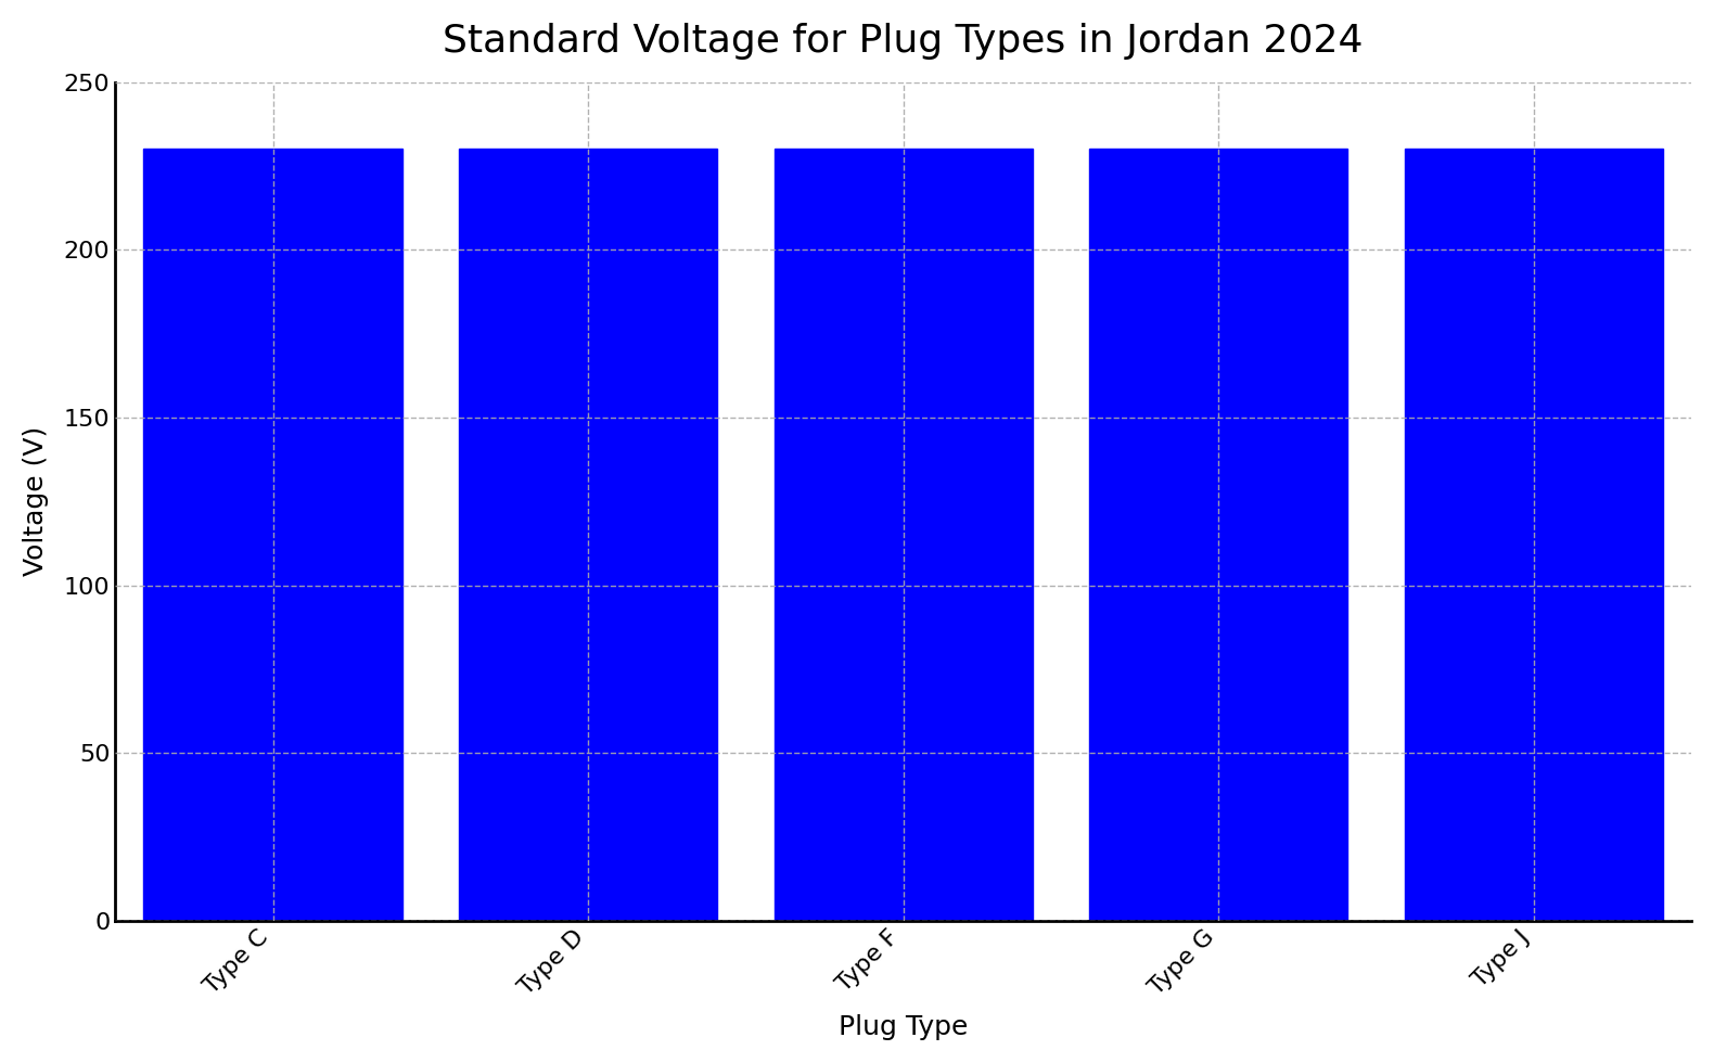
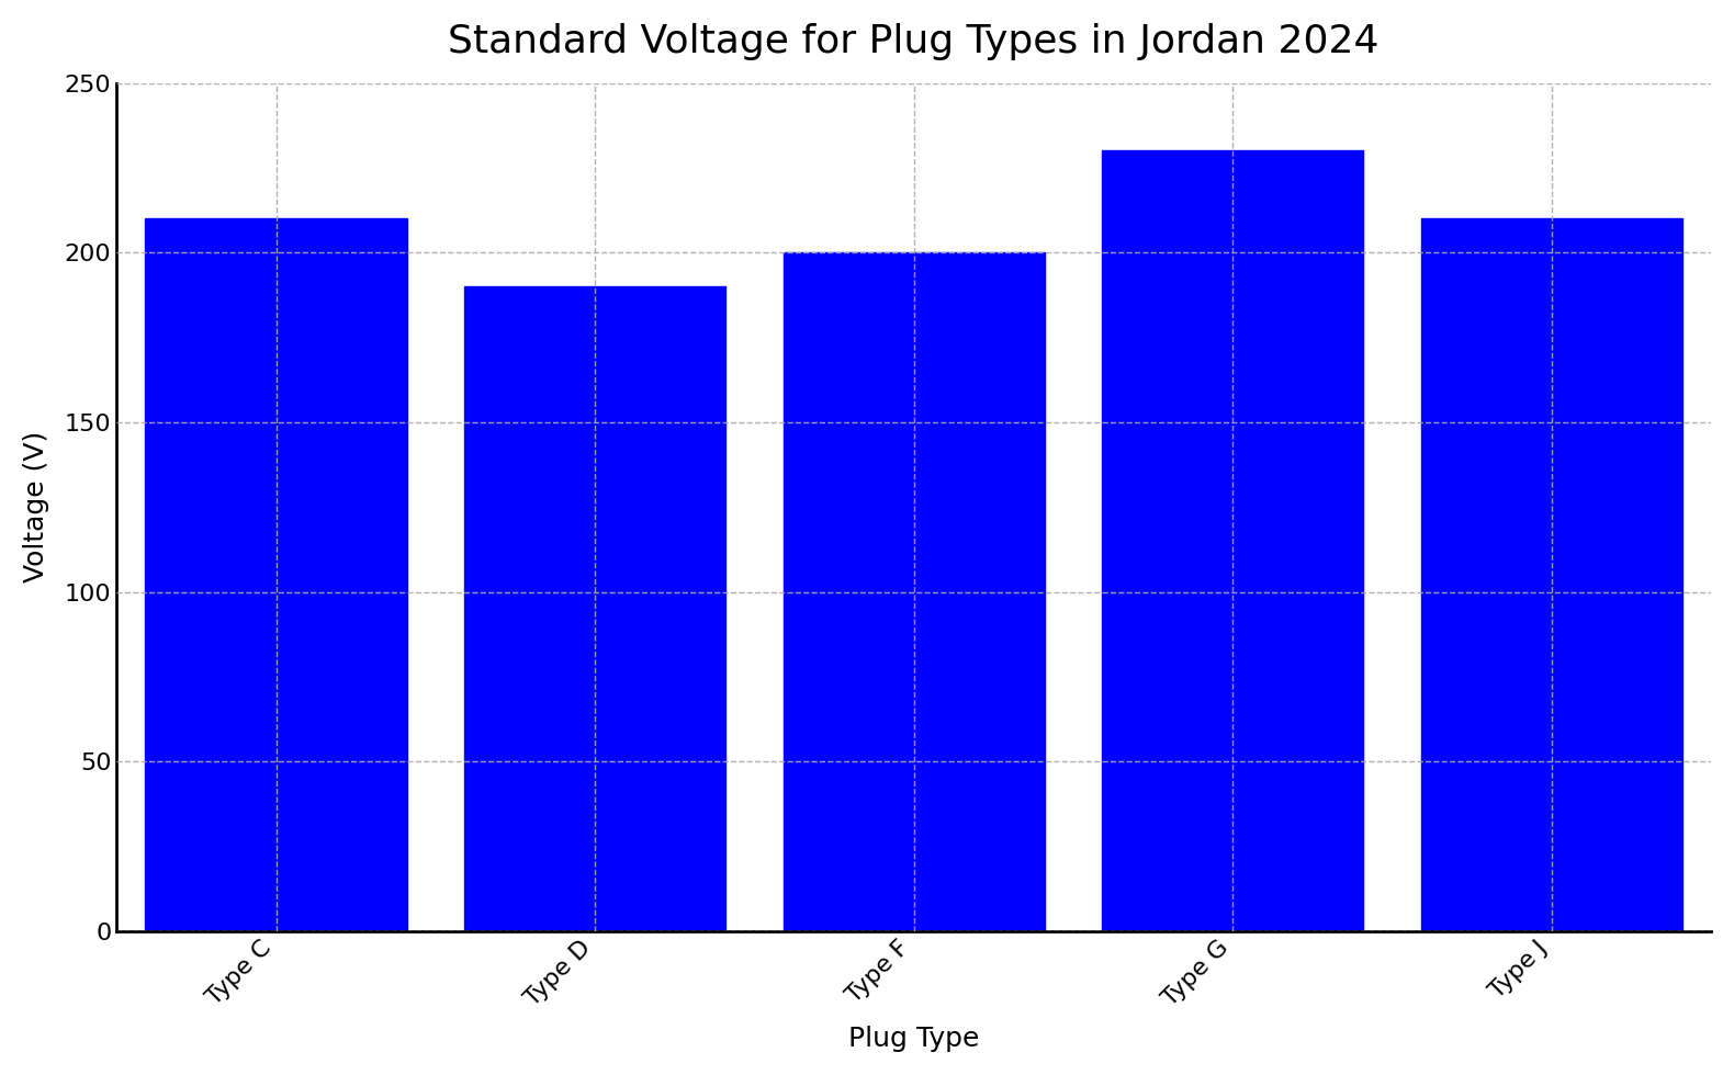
Type C: 230 -> 210
Type D: 230 -> 190
Type F: 230 -> 200
Type J: 230 -> 210
